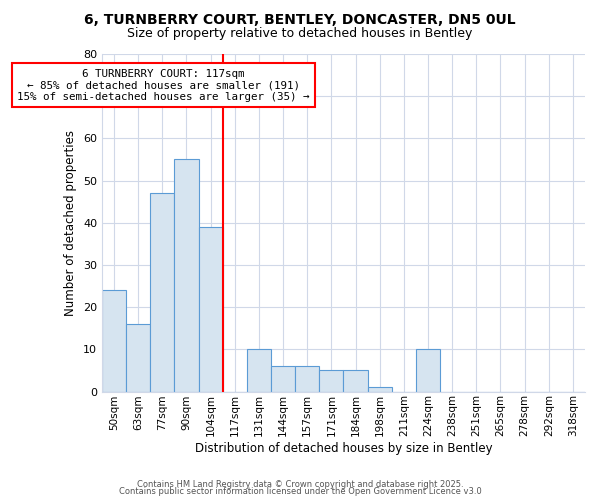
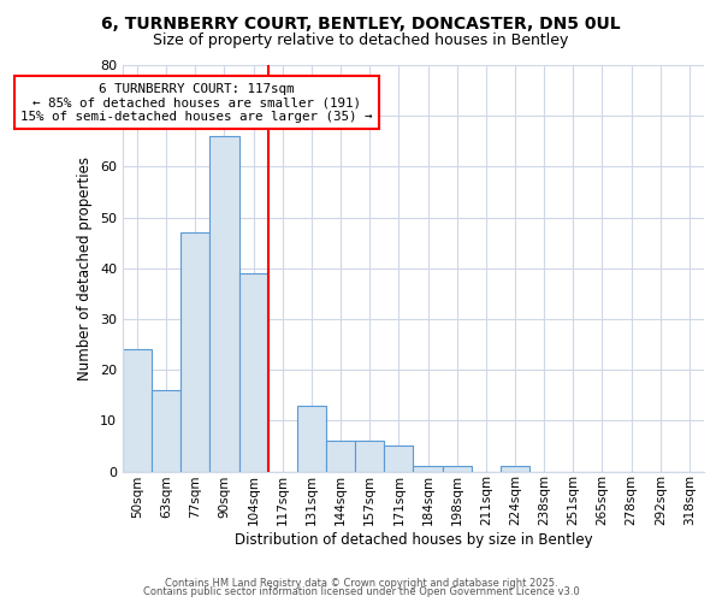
90sqm: 55 -> 66
131sqm: 10 -> 13
184sqm: 5 -> 1
224sqm: 10 -> 1
